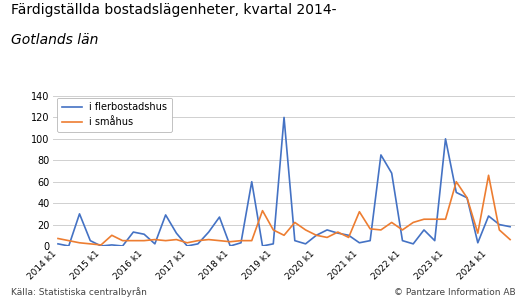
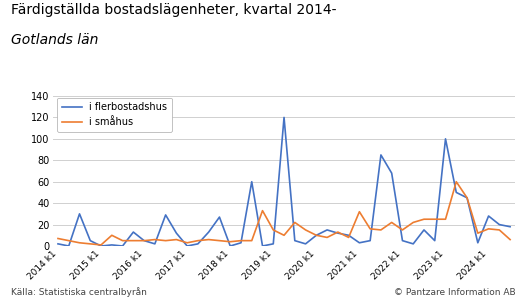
i flerbostadshus/2016 k1: 11 -> 5
i småhus/2024 k1: 66 -> 16
